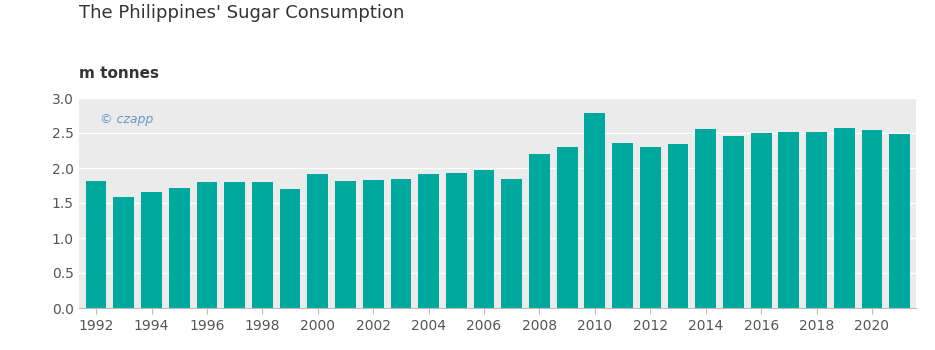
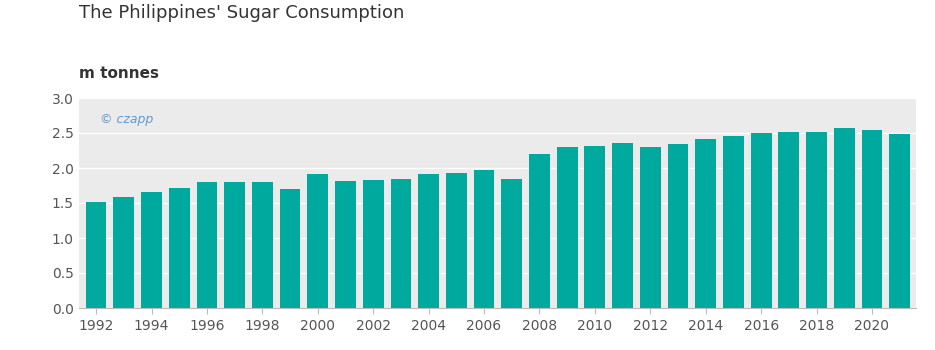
1992: 1.82 -> 1.51
2010: 2.78 -> 2.32
2014: 2.56 -> 2.42
